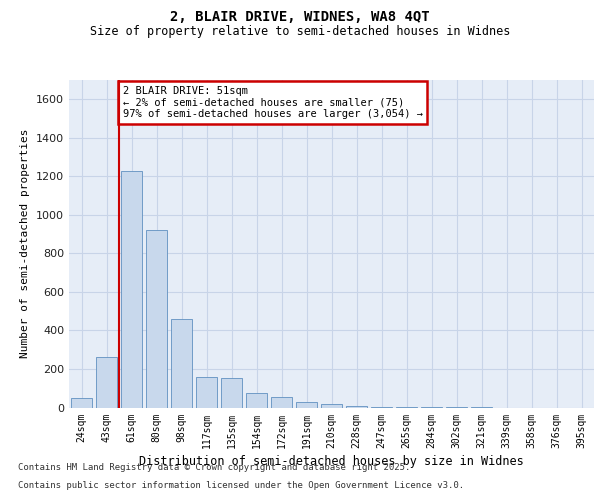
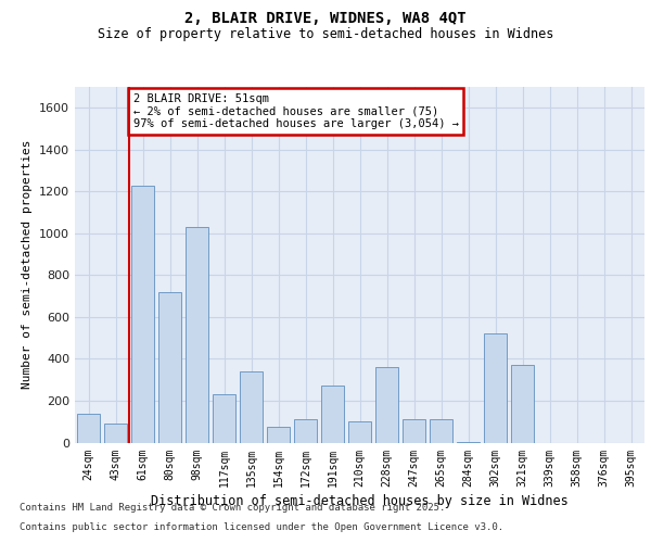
24sqm: 50 -> 140
43sqm: 260 -> 90
80sqm: 920 -> 720
98sqm: 460 -> 1030
117sqm: 160 -> 230
135sqm: 160 -> 340
172sqm: 60 -> 110
191sqm: 30 -> 270
210sqm: 20 -> 100
228sqm: 10 -> 360
247sqm: 0 -> 110
265sqm: 0 -> 110
302sqm: 0 -> 520
321sqm: 0 -> 370
